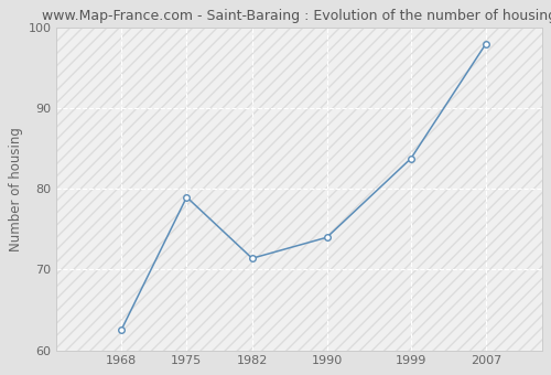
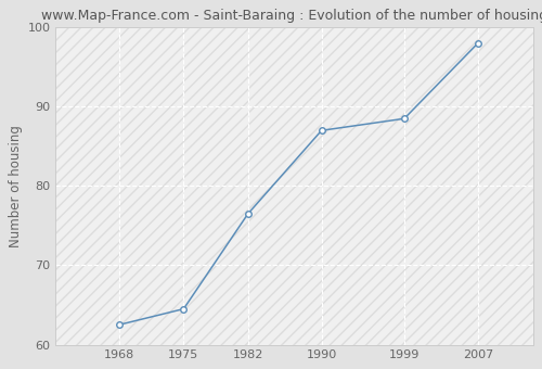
1975: 79.0 -> 64.5
1982: 71.4 -> 76.5
1990: 74.0 -> 87.0
1999: 83.8 -> 88.5
